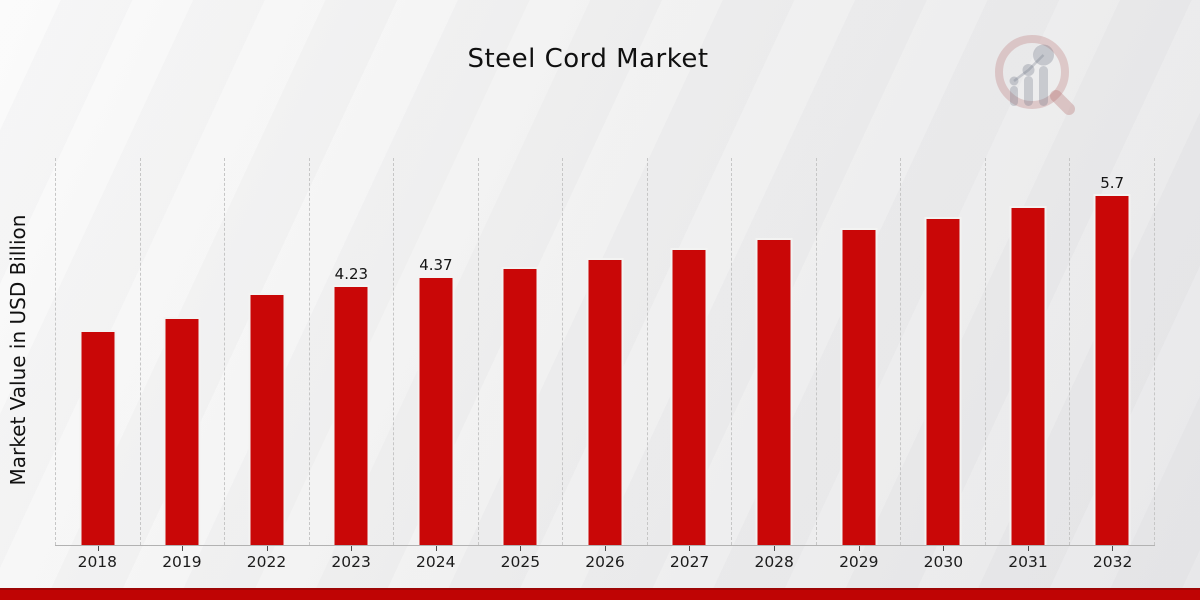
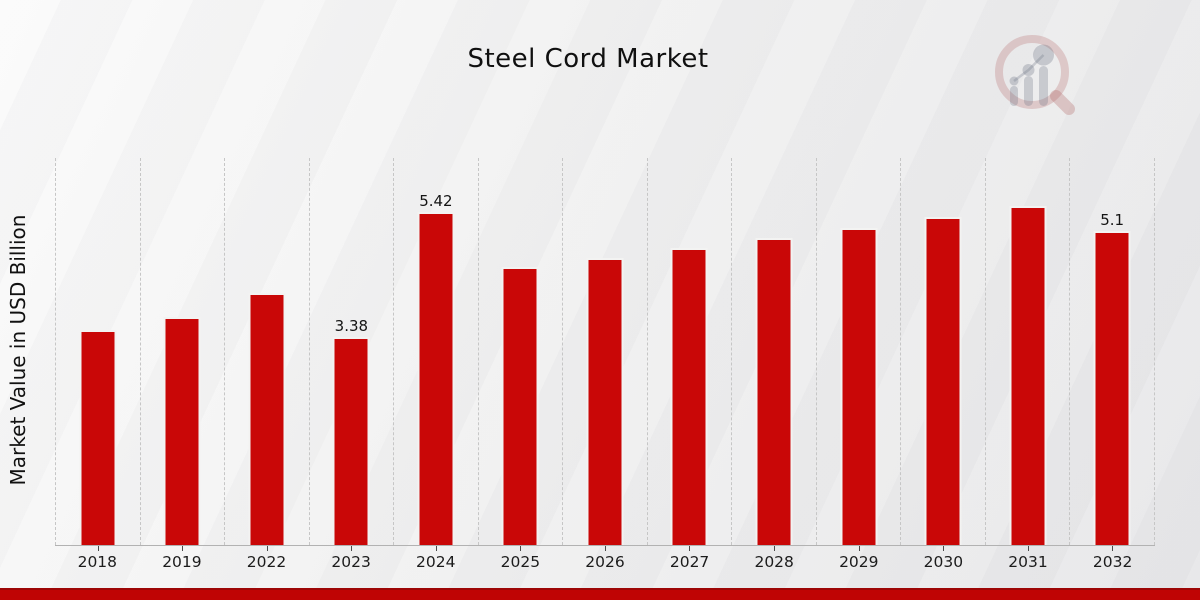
2023: 4.23 -> 3.38
2024: 4.37 -> 5.42
2032: 5.7 -> 5.1
